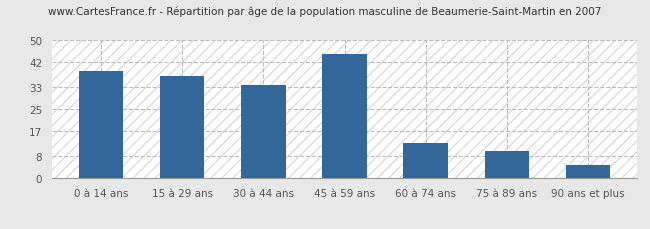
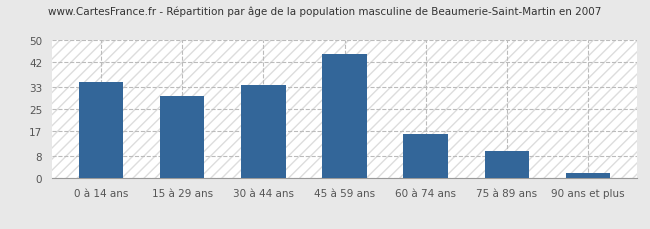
0 à 14 ans: 39 -> 35
15 à 29 ans: 37 -> 30
60 à 74 ans: 13 -> 16
90 ans et plus: 5 -> 2
